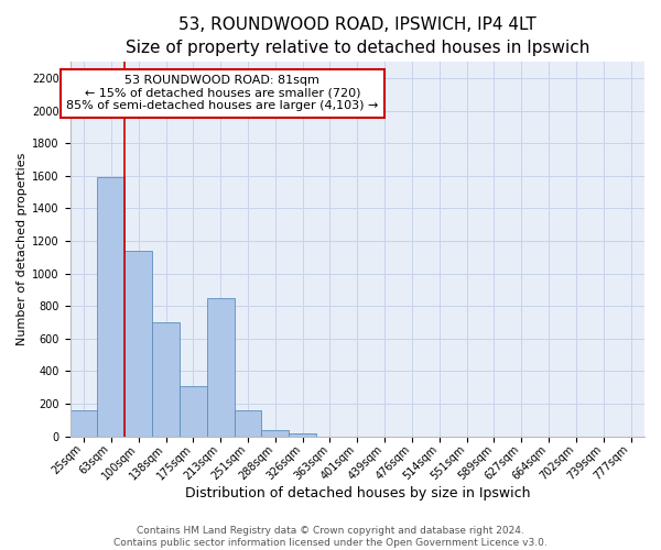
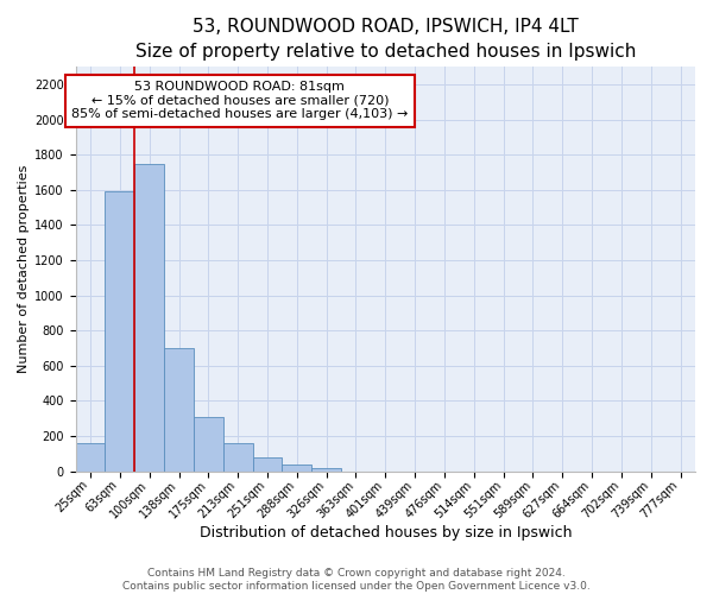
100sqm: 1140 -> 1750
213sqm: 850 -> 160
251sqm: 160 -> 80
